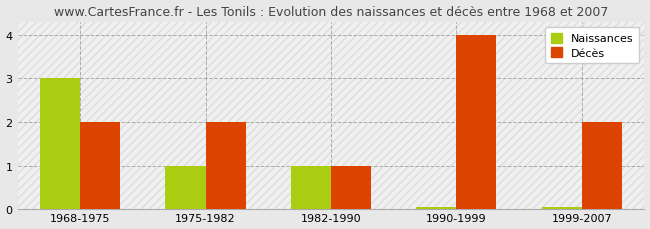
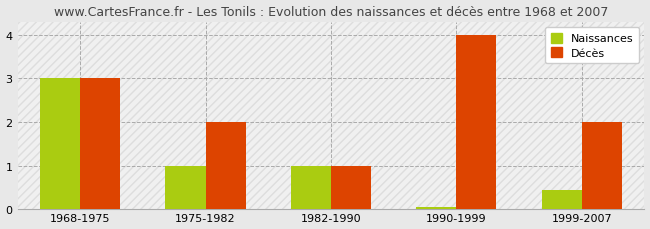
Décès/1968-1975: 2 -> 3
Naissances/1999-2007: 0.05 -> 0.45
